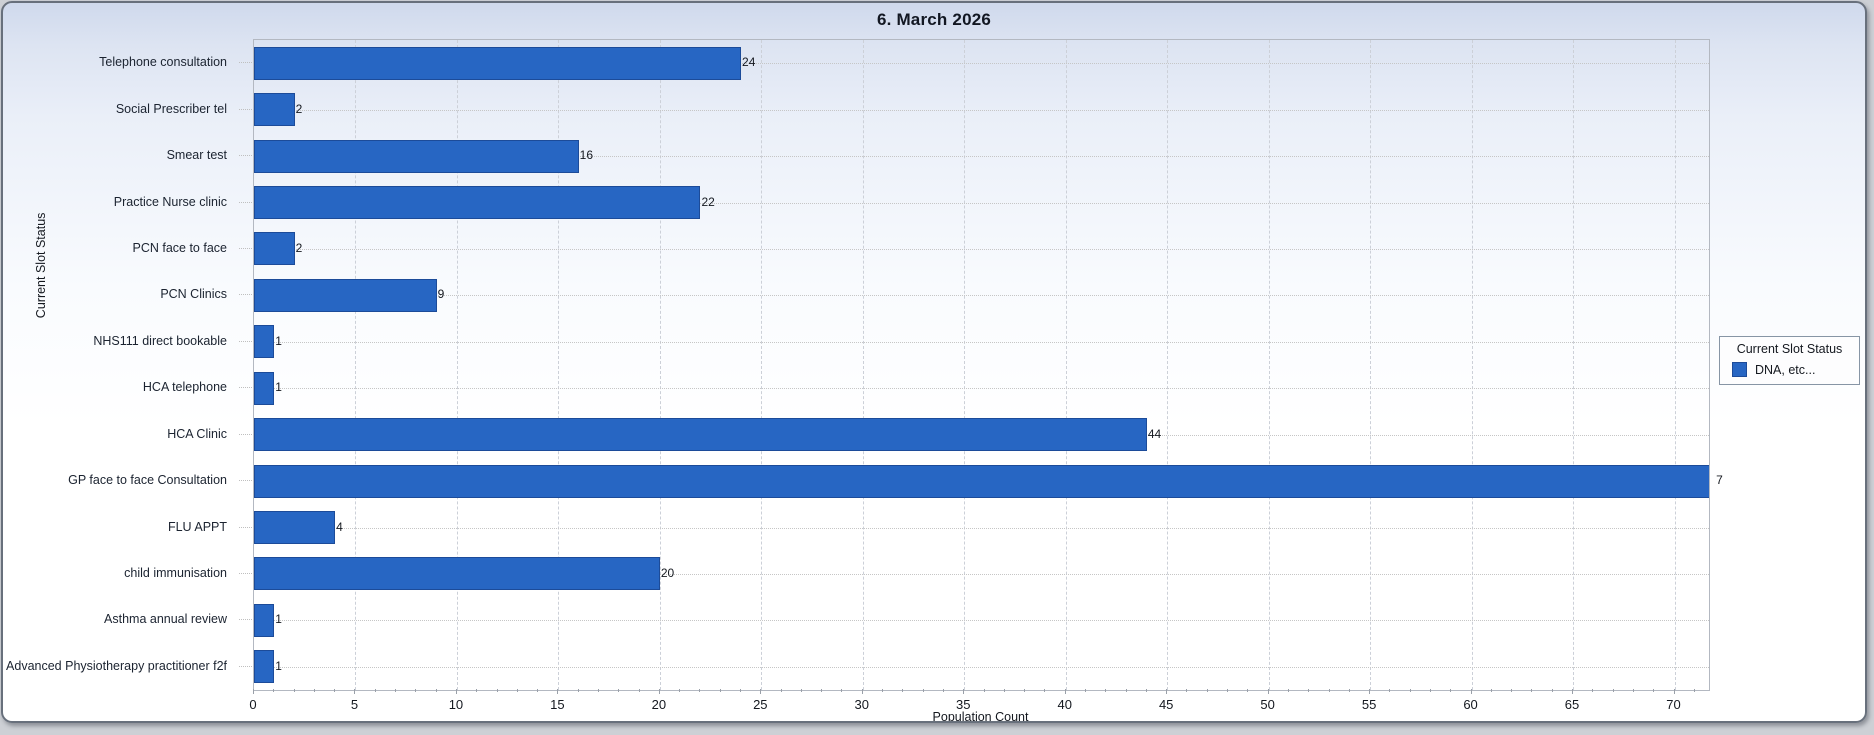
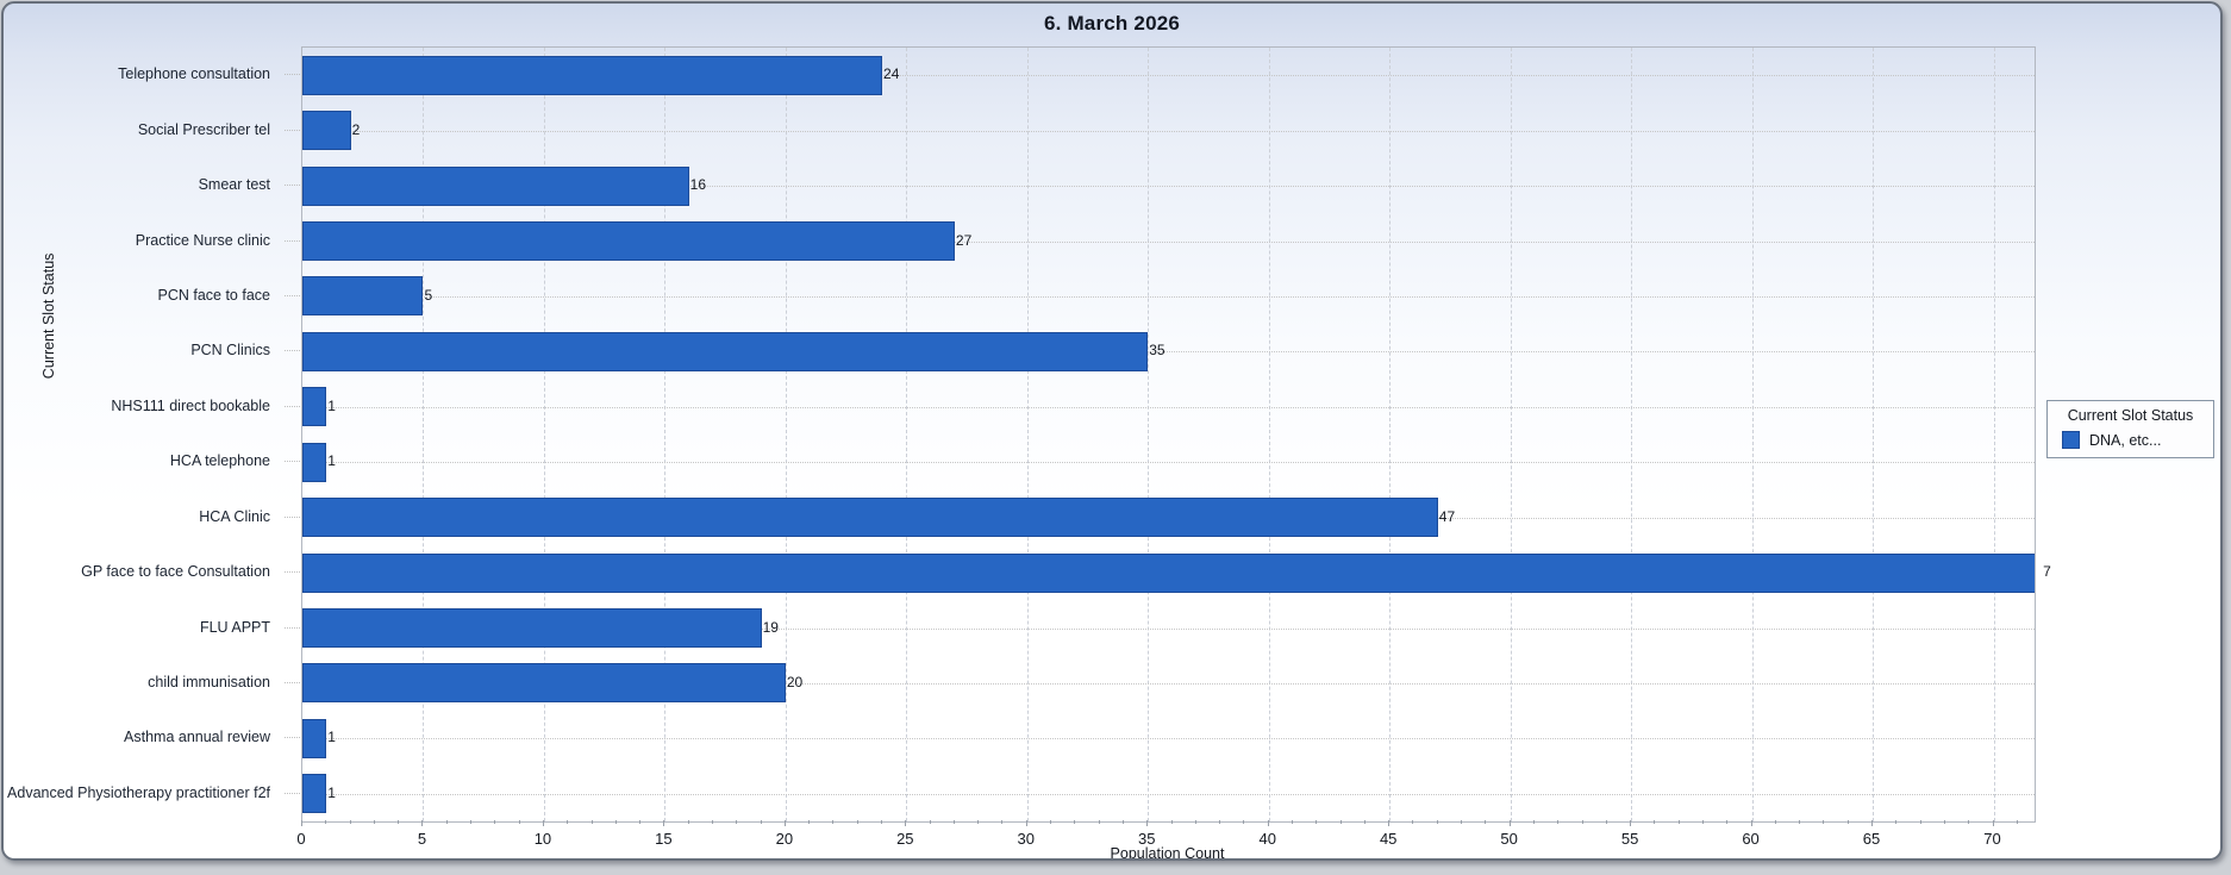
Practice Nurse clinic: 22 -> 27
PCN face to face: 2 -> 5
PCN Clinics: 9 -> 35
HCA Clinic: 44 -> 47
FLU APPT: 4 -> 19
